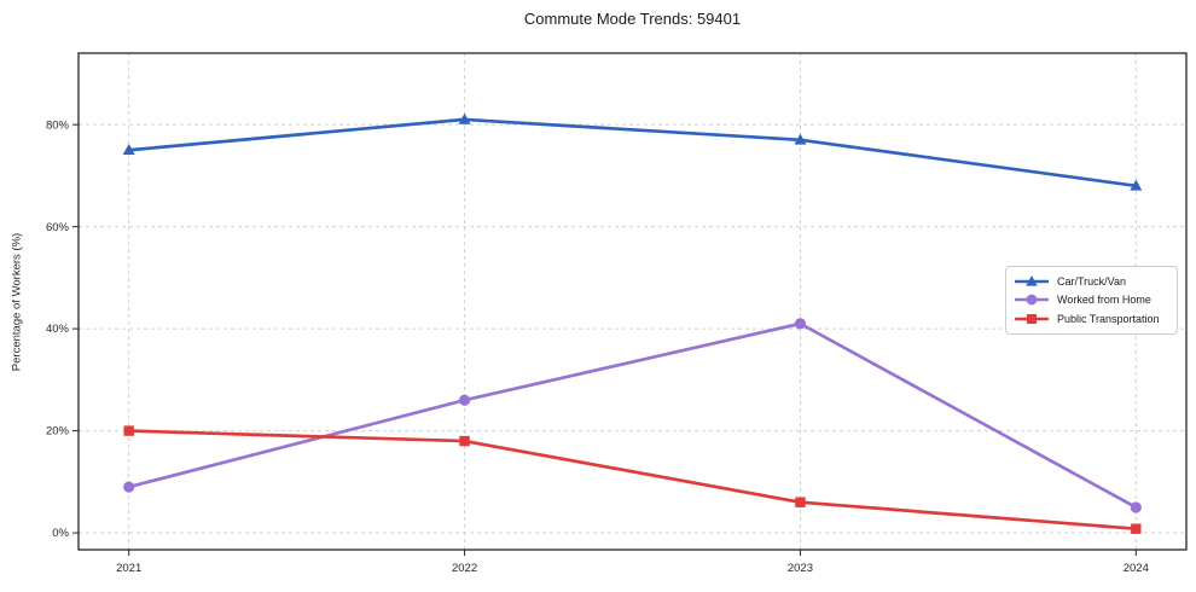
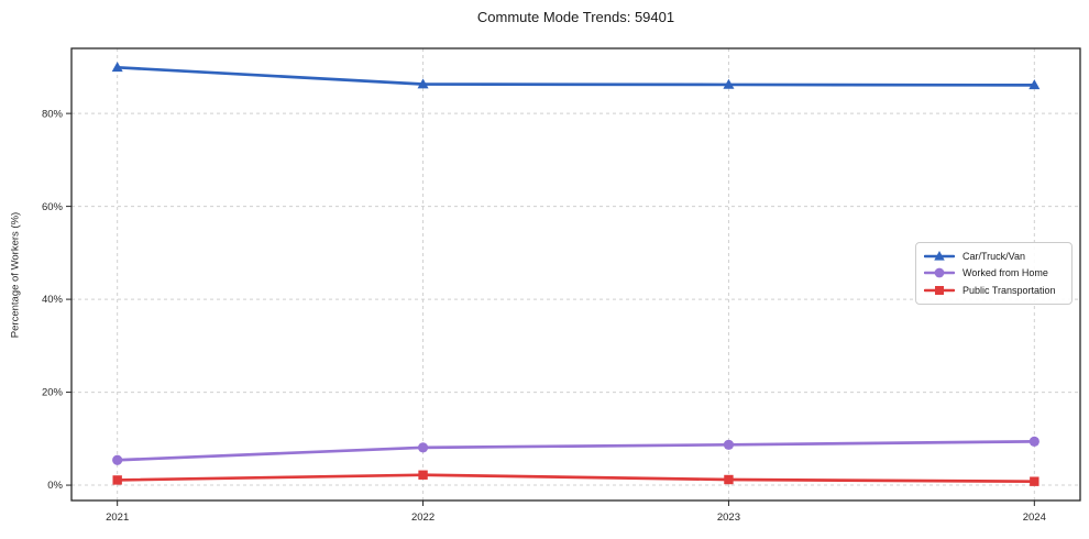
Car/Truck/Van/2021: 75% -> 90%
Worked from Home/2021: 9% -> 5%
Public Transportation/2021: 20% -> 1%
Car/Truck/Van/2022: 81% -> 86%
Worked from Home/2022: 26% -> 8%
Public Transportation/2022: 18% -> 2%
Car/Truck/Van/2023: 77% -> 86%
Worked from Home/2023: 41% -> 9%
Public Transportation/2023: 6% -> 1%
Car/Truck/Van/2024: 68% -> 86%
Worked from Home/2024: 5% -> 9%
